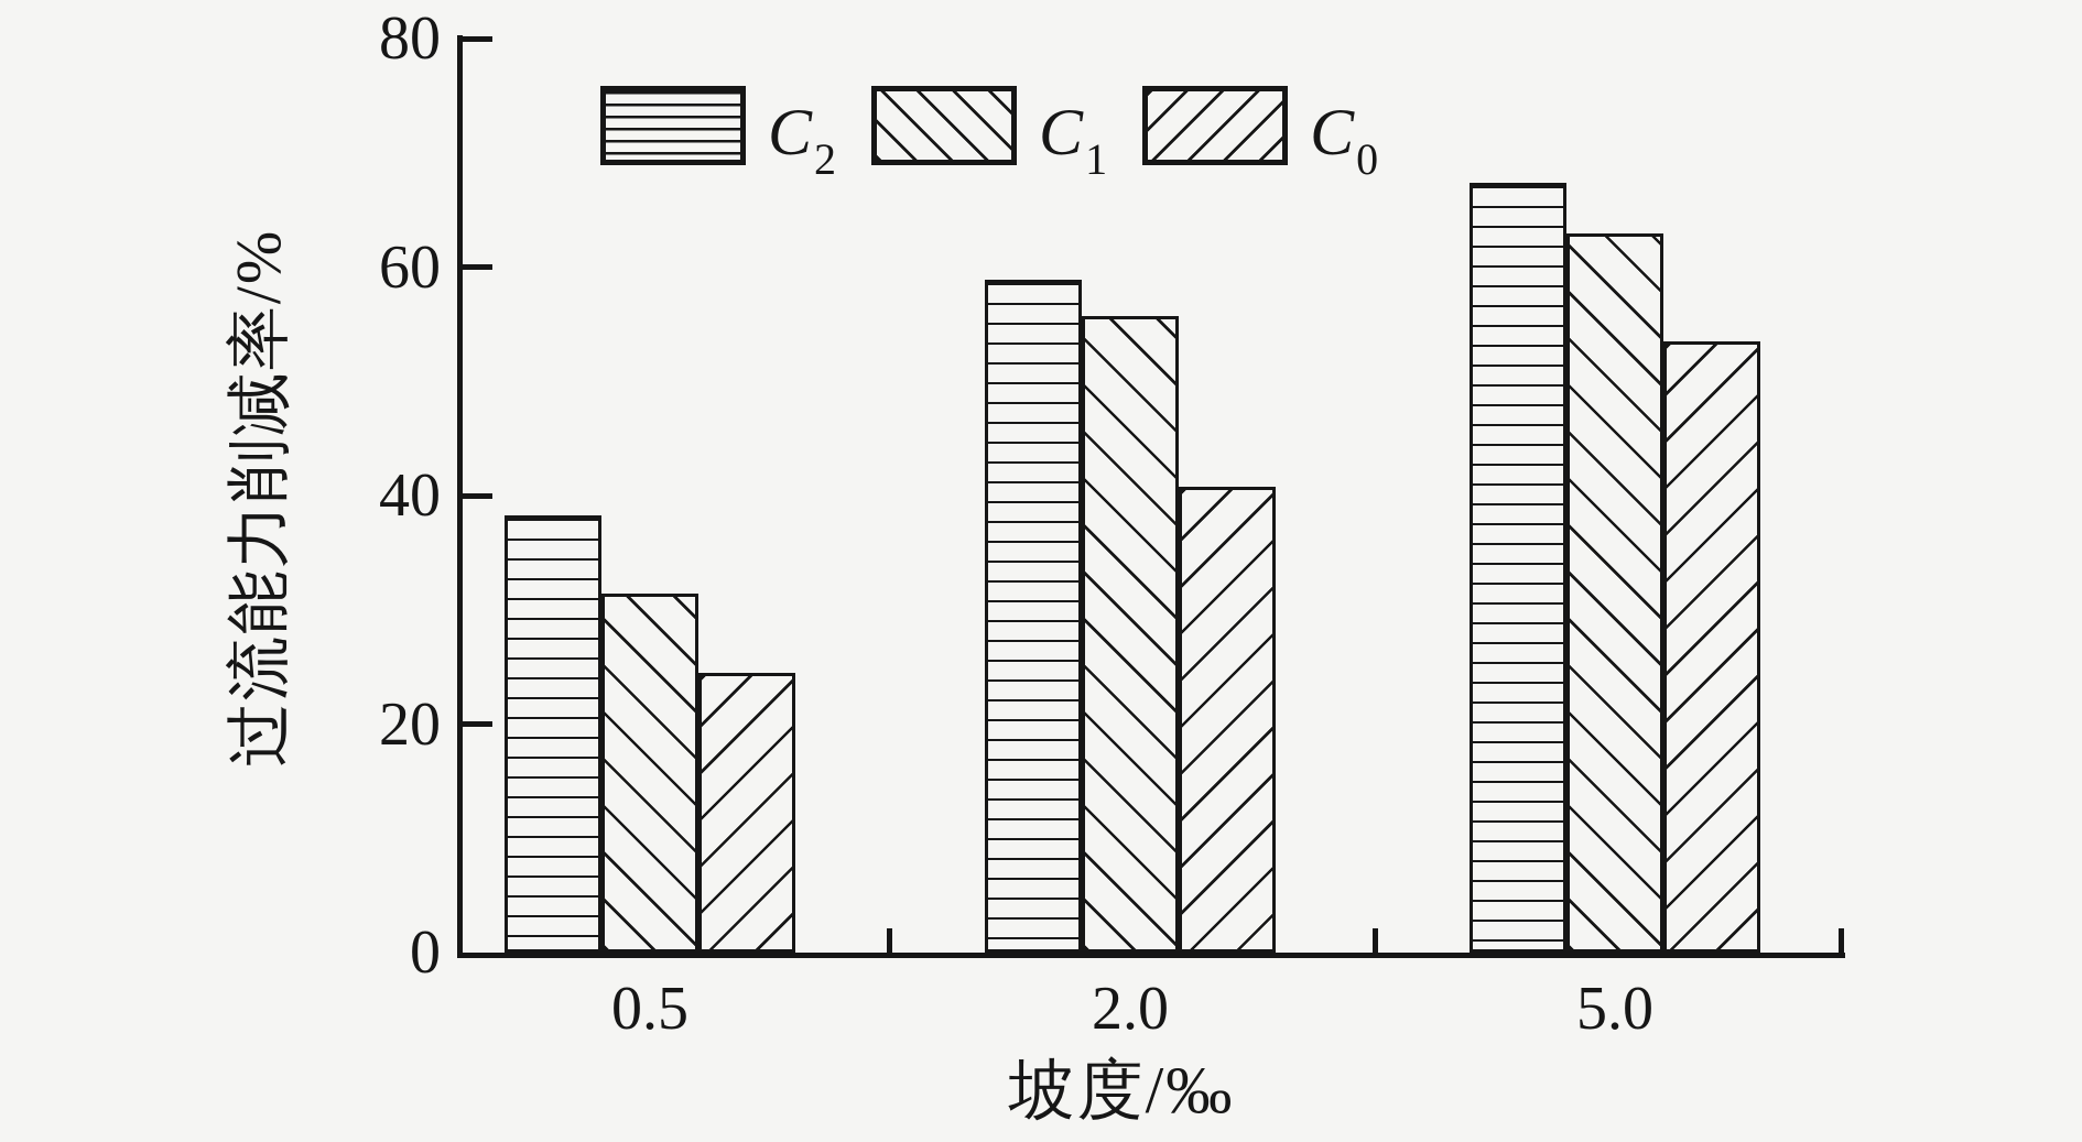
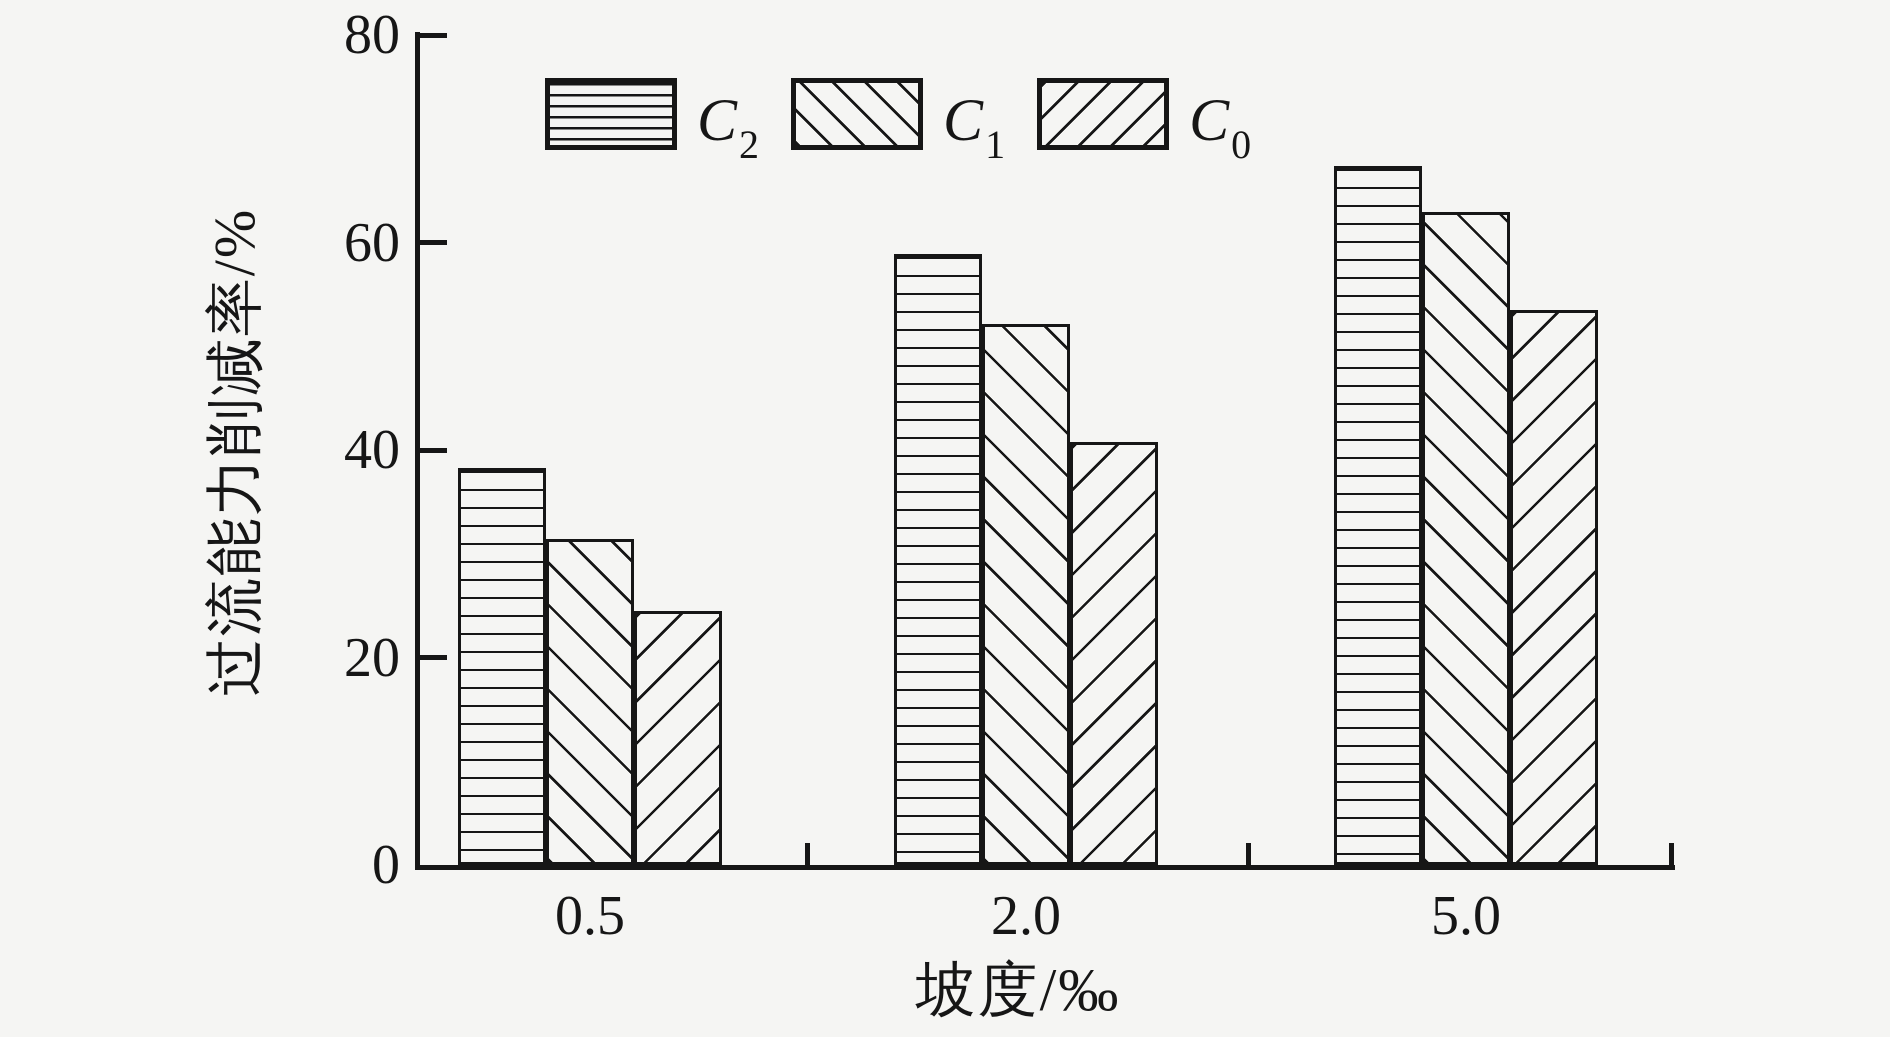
C1/2.0: 55.7 -> 52.1
